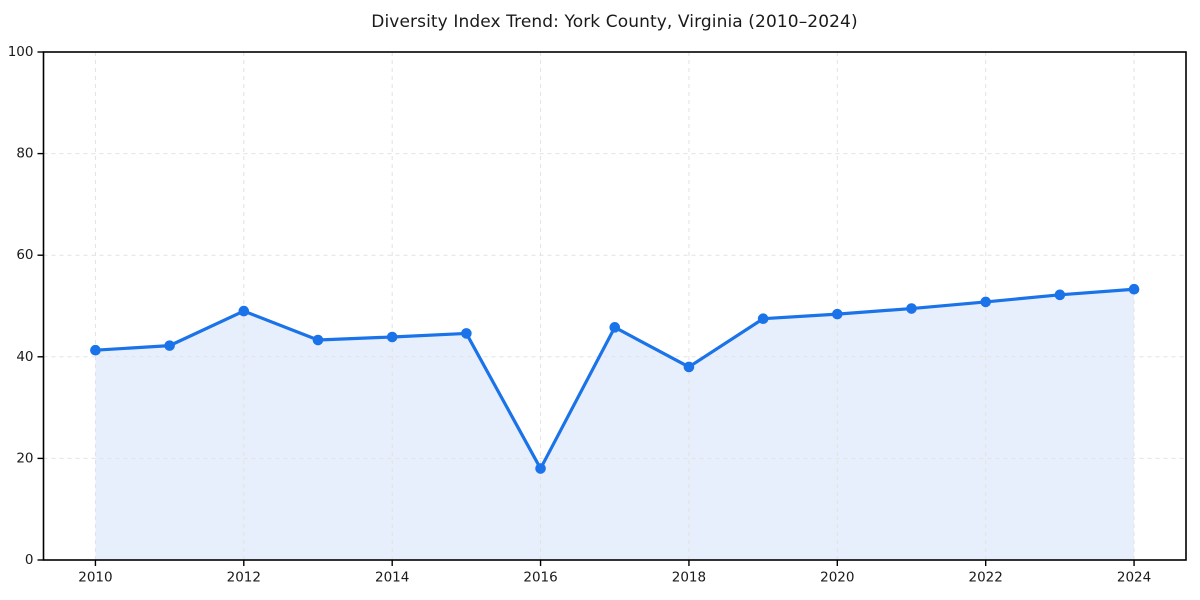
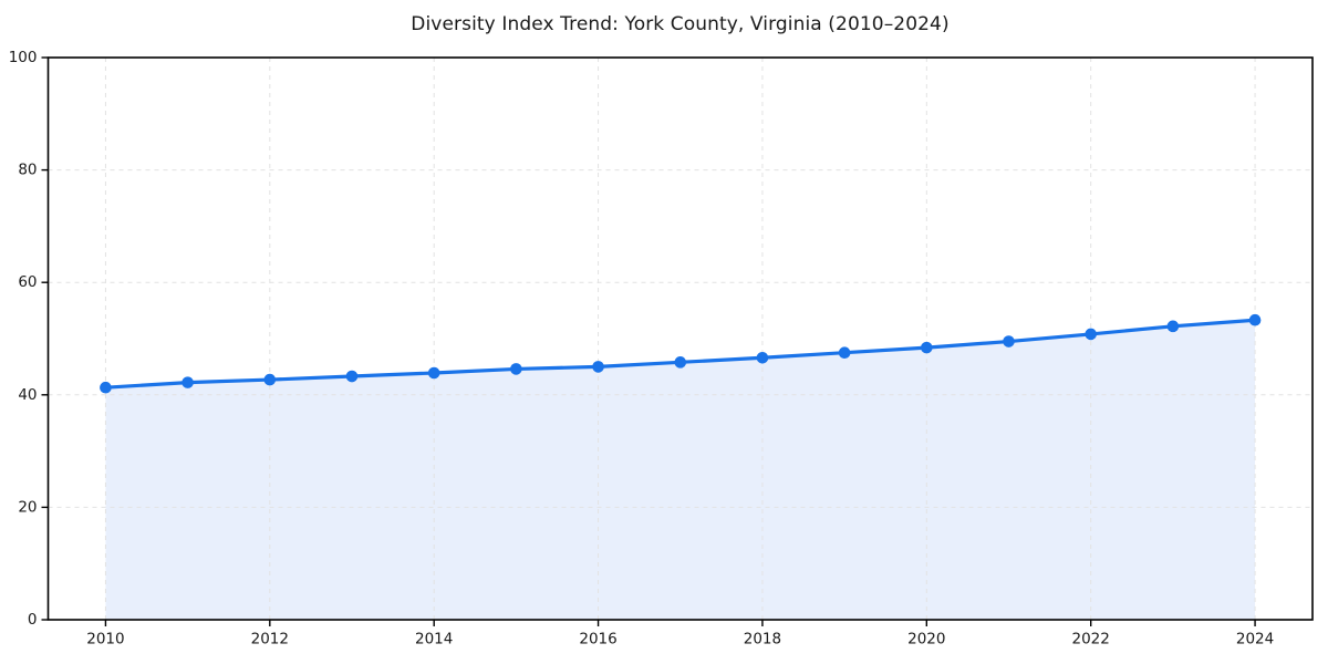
2012: 49 -> 43
2016: 18 -> 45
2018: 38 -> 47
